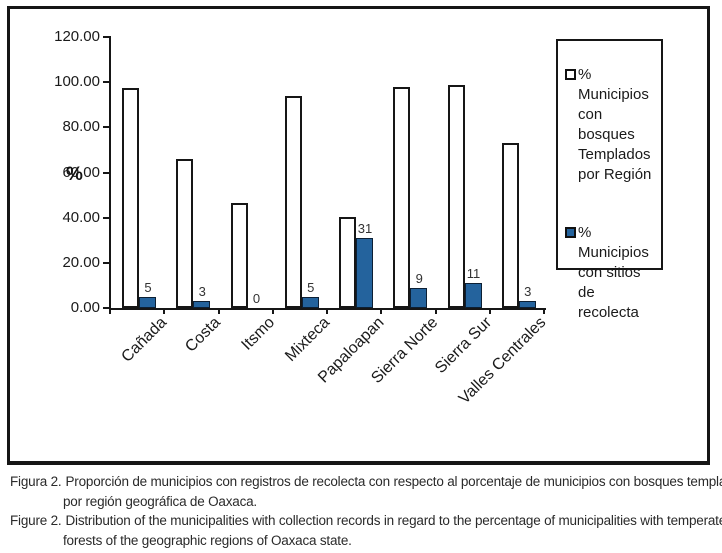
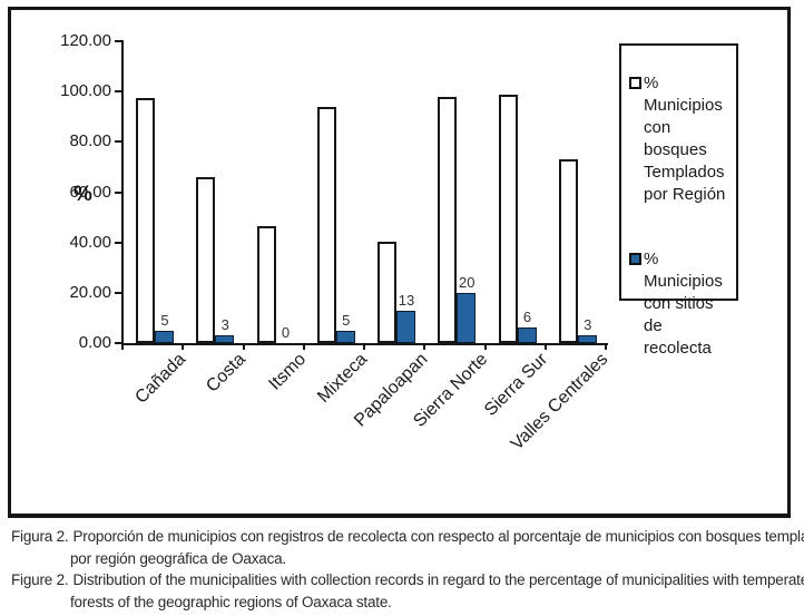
% Municipios con sitios de recolecta/Papaloapan: 31 -> 13
% Municipios con sitios de recolecta/Sierra Norte: 9 -> 20
% Municipios con sitios de recolecta/Sierra Sur: 11 -> 6
